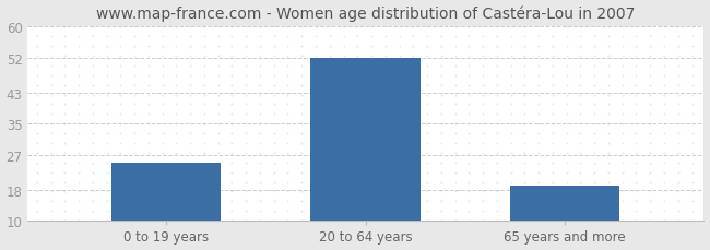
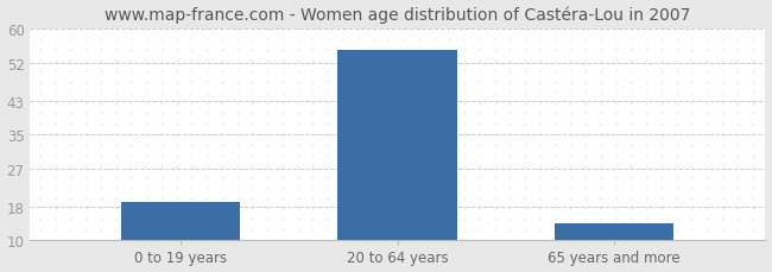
0 to 19 years: 25 -> 19
20 to 64 years: 52 -> 55
65 years and more: 19 -> 14
